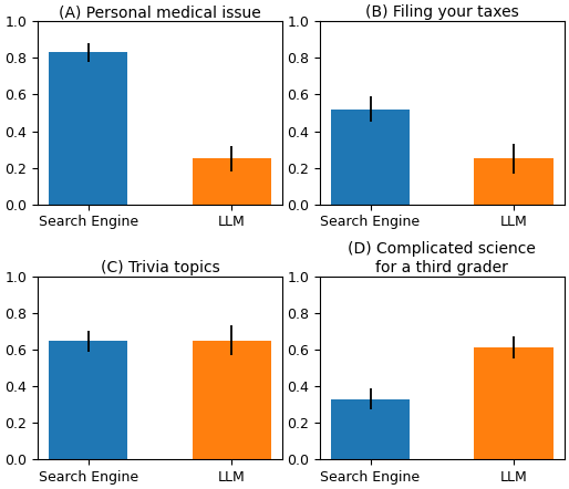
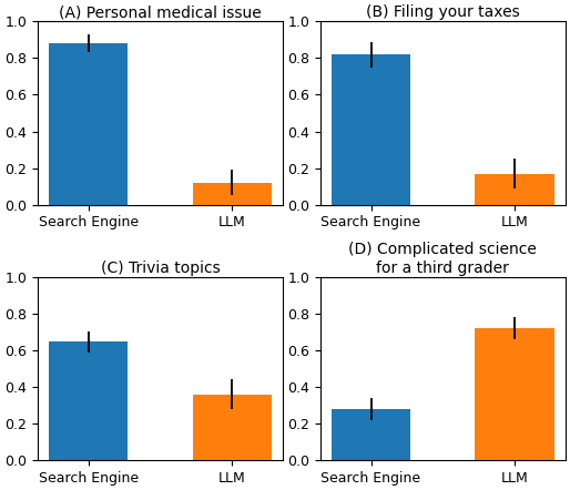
(A) Personal medical issue/Search Engine: 0.83 -> 0.88
(A) Personal medical issue/LLM: 0.25 -> 0.12
(B) Filing your taxes/Search Engine: 0.52 -> 0.82
(B) Filing your taxes/LLM: 0.25 -> 0.17
(C) Trivia topics/LLM: 0.65 -> 0.36
(D) Complicated science for a third grader/Search Engine: 0.33 -> 0.28
(D) Complicated science for a third grader/LLM: 0.61 -> 0.72
